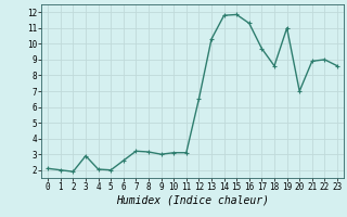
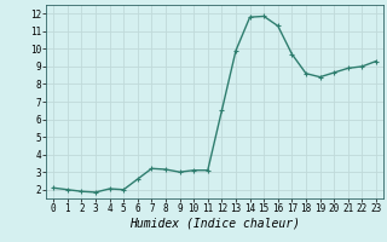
3: 2.9 -> 1.9
13: 10.3 -> 9.9
19: 11.0 -> 8.4
20: 7.0 -> 8.7
23: 8.6 -> 9.3
